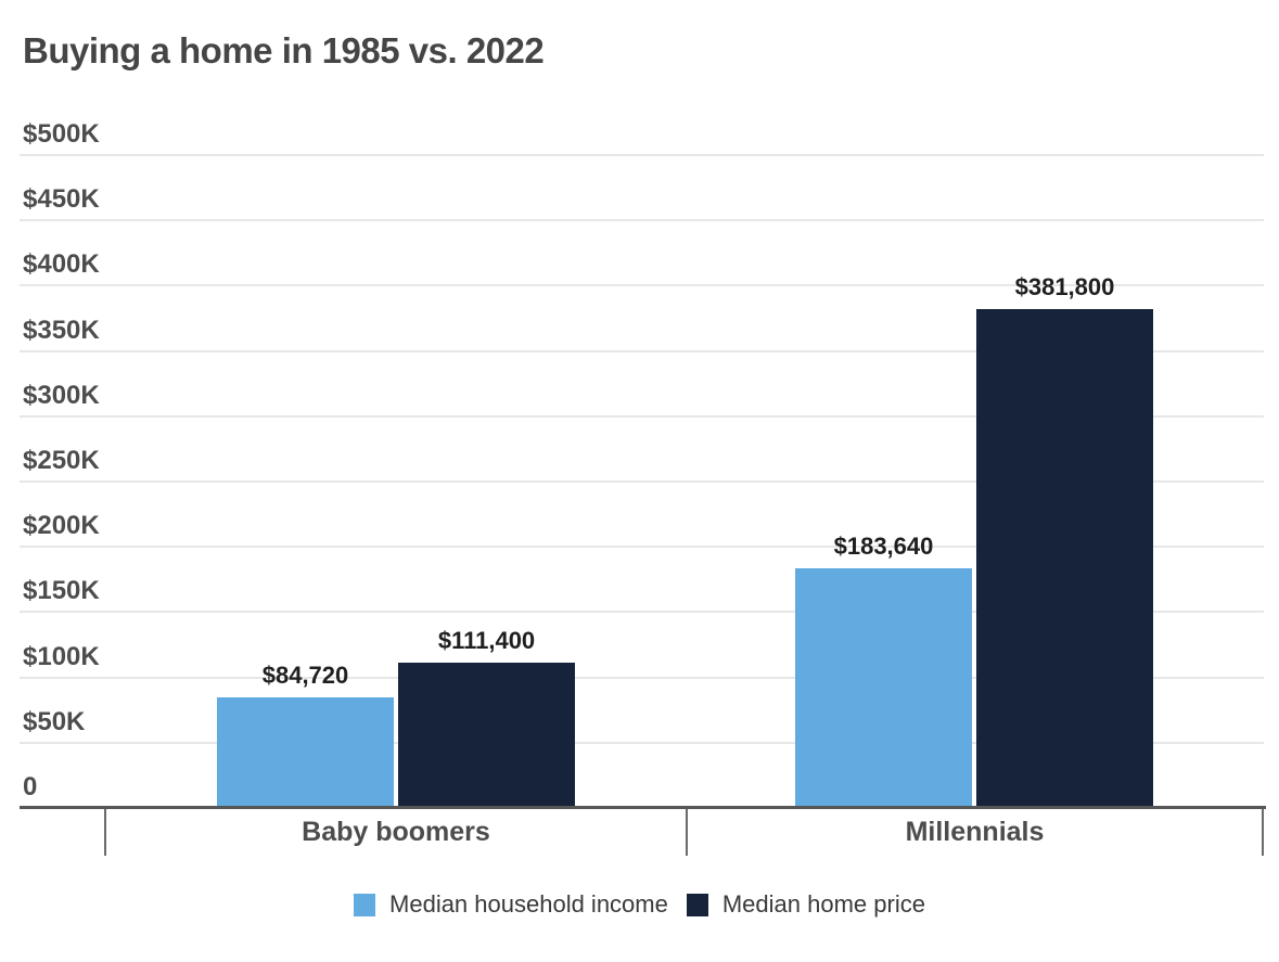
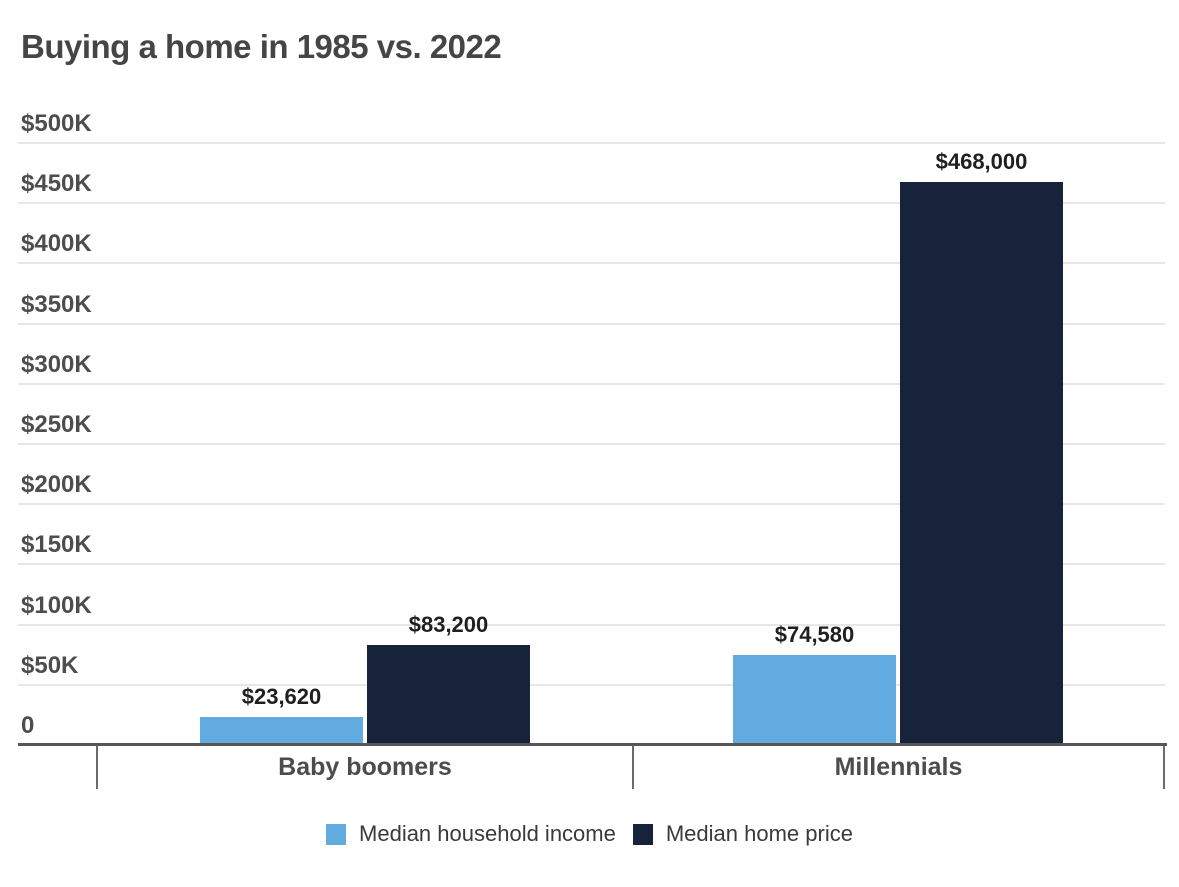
Median household income/Baby boomers: $84,720 -> $23,620
Median home price/Baby boomers: $111,400 -> $83,200
Median household income/Millennials: $183,640 -> $74,580
Median home price/Millennials: $381,800 -> $468,000
